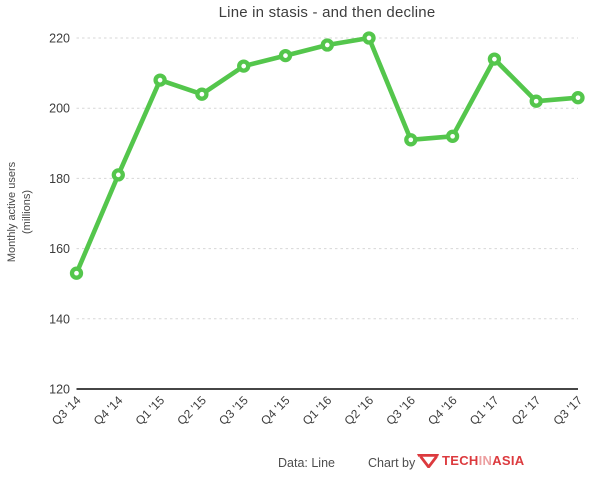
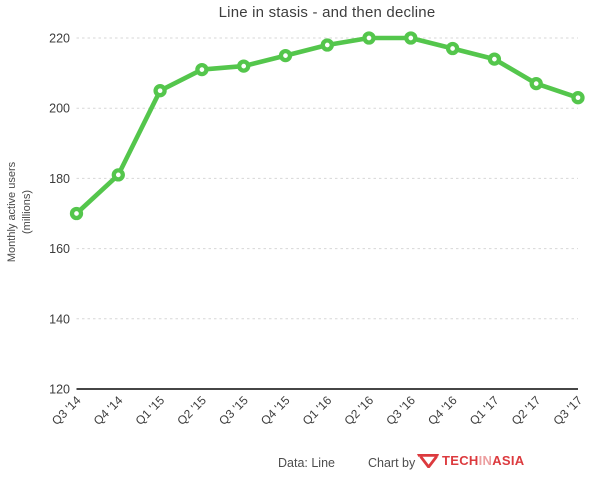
Q3 '14: 153 -> 170
Q1 '15: 208 -> 205
Q2 '15: 204 -> 211
Q3 '16: 191 -> 220
Q4 '16: 192 -> 217
Q2 '17: 202 -> 207
